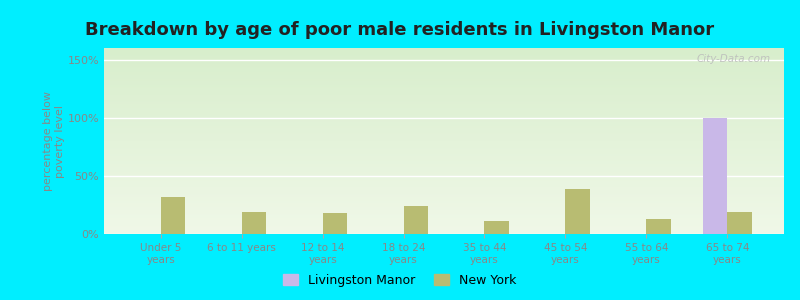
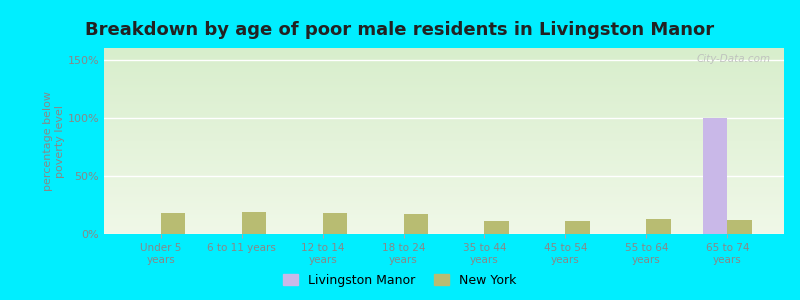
New York/Under 5 years: 32% -> 18%
New York/18 to 24 years: 24% -> 17%
New York/45 to 54 years: 39% -> 11%
New York/65 to 74 years: 19% -> 12%
